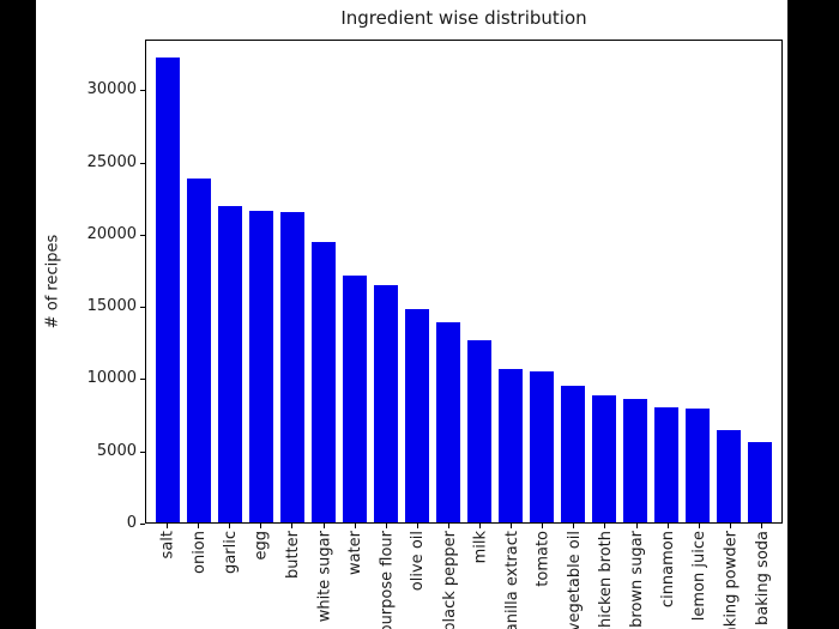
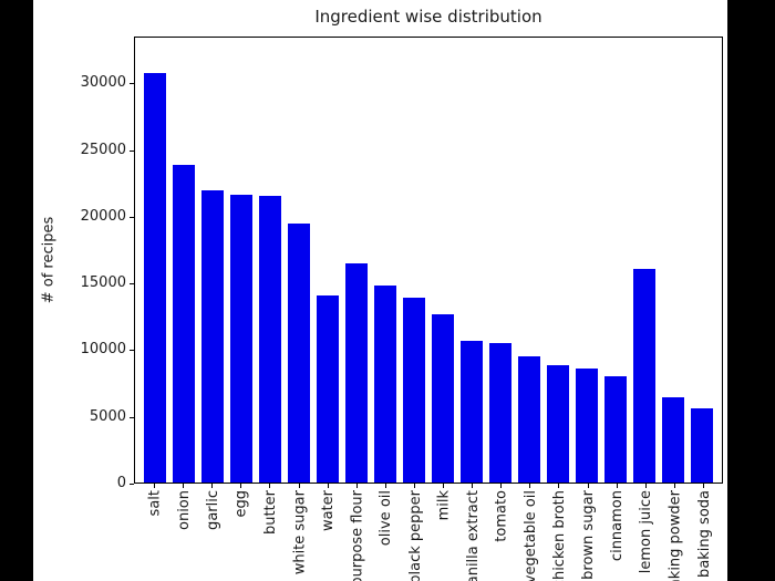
salt: 32300 -> 30800
water: 17200 -> 14100
lemon juice: 7900 -> 16100
